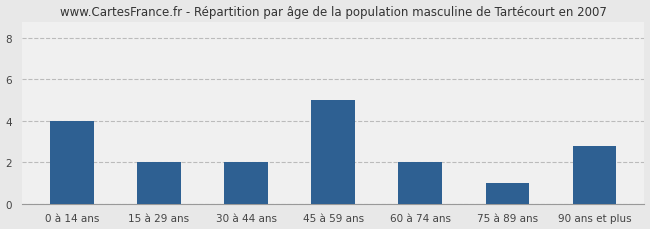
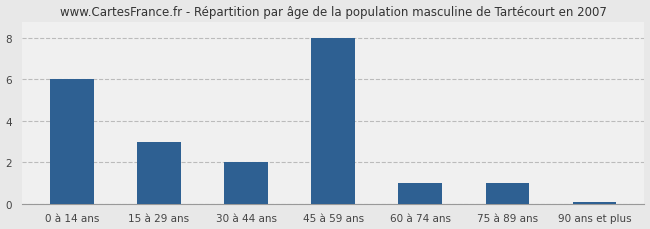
0 à 14 ans: 4.00 -> 6.00
15 à 29 ans: 2.00 -> 3.00
45 à 59 ans: 5.00 -> 8.00
60 à 74 ans: 2.00 -> 1.00
90 ans et plus: 2.80 -> 0.07
